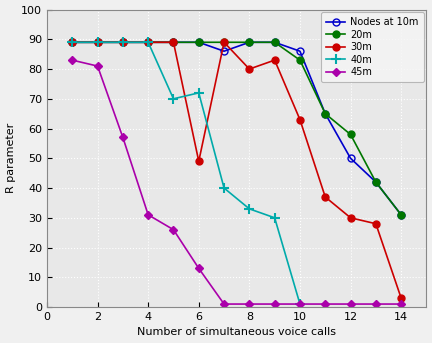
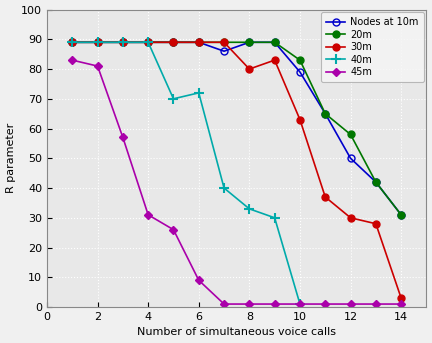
30m/6: 49 -> 89
45m/6: 13 -> 9
Nodes at 10m/10: 86 -> 79
